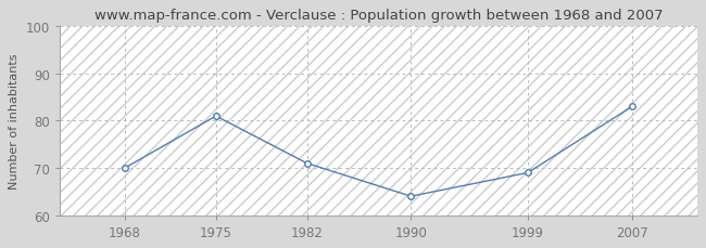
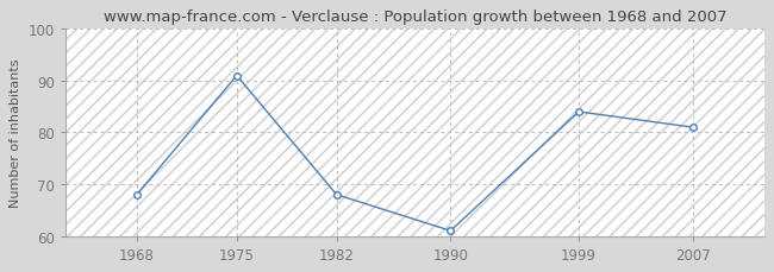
1968: 70 -> 68
1975: 81 -> 91
1982: 71 -> 68
1990: 64 -> 61
1999: 69 -> 84
2007: 83 -> 81
